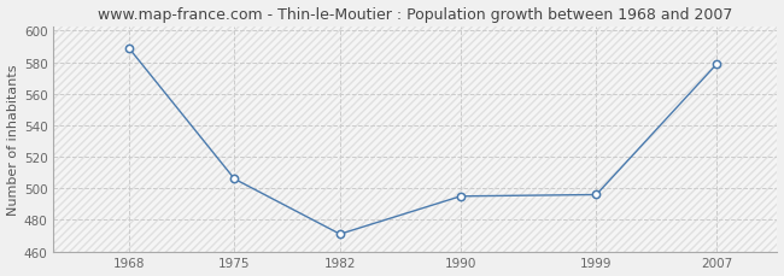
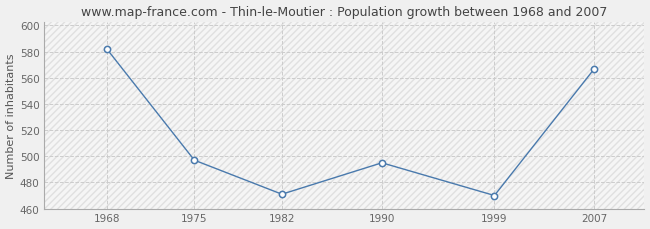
1968: 589 -> 582
1975: 506 -> 497
1999: 496 -> 470
2007: 579 -> 567
